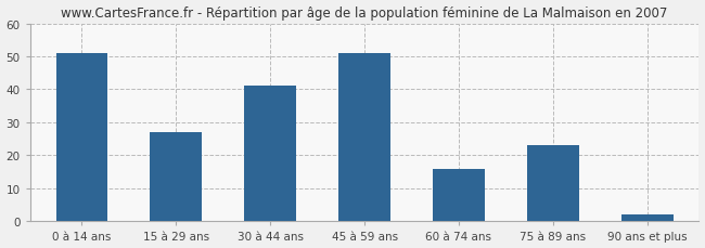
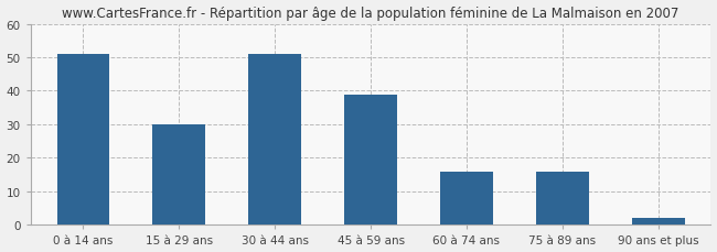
15 à 29 ans: 27 -> 30
30 à 44 ans: 41 -> 51
45 à 59 ans: 51 -> 39
75 à 89 ans: 23 -> 16
